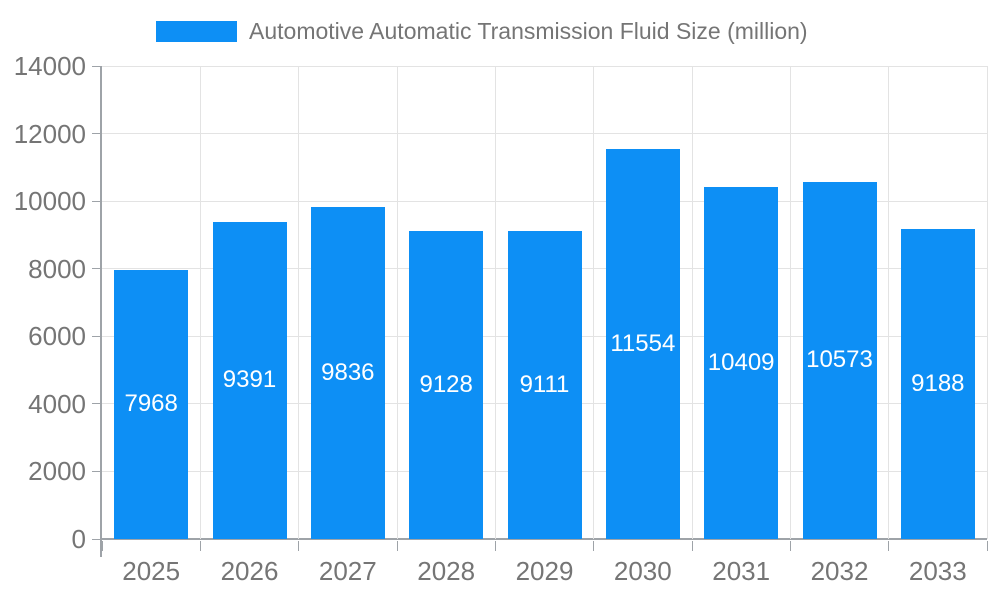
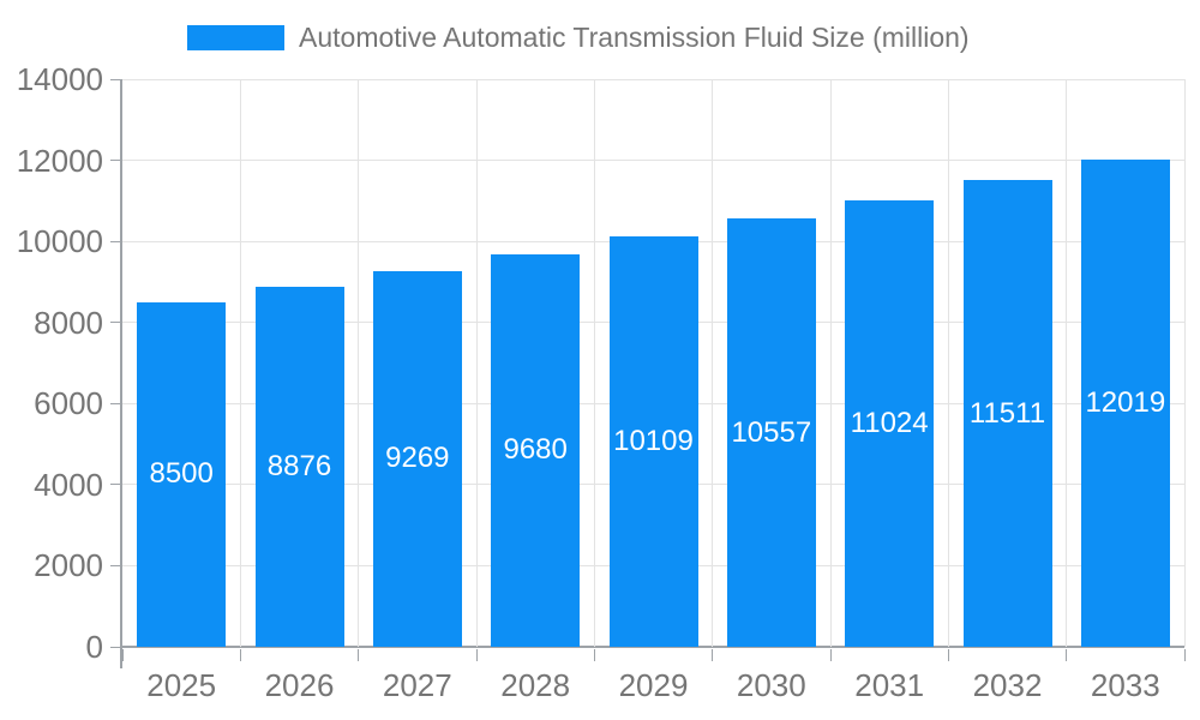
2025: 7968 -> 8500
2026: 9391 -> 8876
2027: 9836 -> 9269
2028: 9128 -> 9680
2029: 9111 -> 10109
2030: 11554 -> 10557
2031: 10409 -> 11024
2032: 10573 -> 11511
2033: 9188 -> 12019
